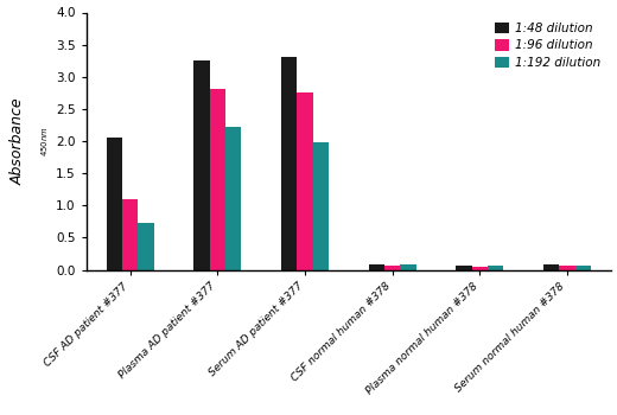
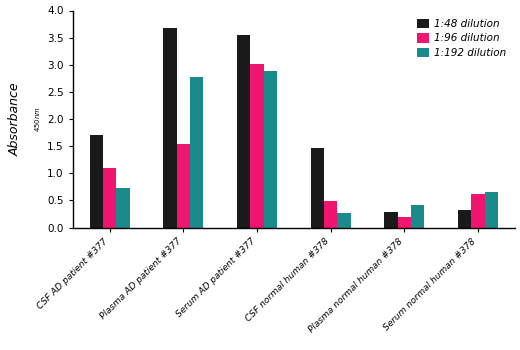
1:48 dilution/CSF AD patient #377: 2.05 -> 1.70
1:48 dilution/Plasma AD patient #377: 3.25 -> 3.68
1:96 dilution/Plasma AD patient #377: 2.82 -> 1.54
1:192 dilution/Plasma AD patient #377: 2.22 -> 2.78
1:48 dilution/Serum AD patient #377: 3.30 -> 3.54
1:96 dilution/Serum AD patient #377: 2.75 -> 3.02
1:192 dilution/Serum AD patient #377: 1.99 -> 2.88
1:48 dilution/CSF normal human #378: 0.08 -> 1.46
1:96 dilution/CSF normal human #378: 0.07 -> 0.48
1:192 dilution/CSF normal human #378: 0.08 -> 0.26
1:48 dilution/Plasma normal human #378: 0.06 -> 0.28
1:96 dilution/Plasma normal human #378: 0.05 -> 0.20
1:192 dilution/Plasma normal human #378: 0.06 -> 0.42
1:48 dilution/Serum normal human #378: 0.08 -> 0.32
1:96 dilution/Serum normal human #378: 0.07 -> 0.62
1:192 dilution/Serum normal human #378: 0.07 -> 0.66
